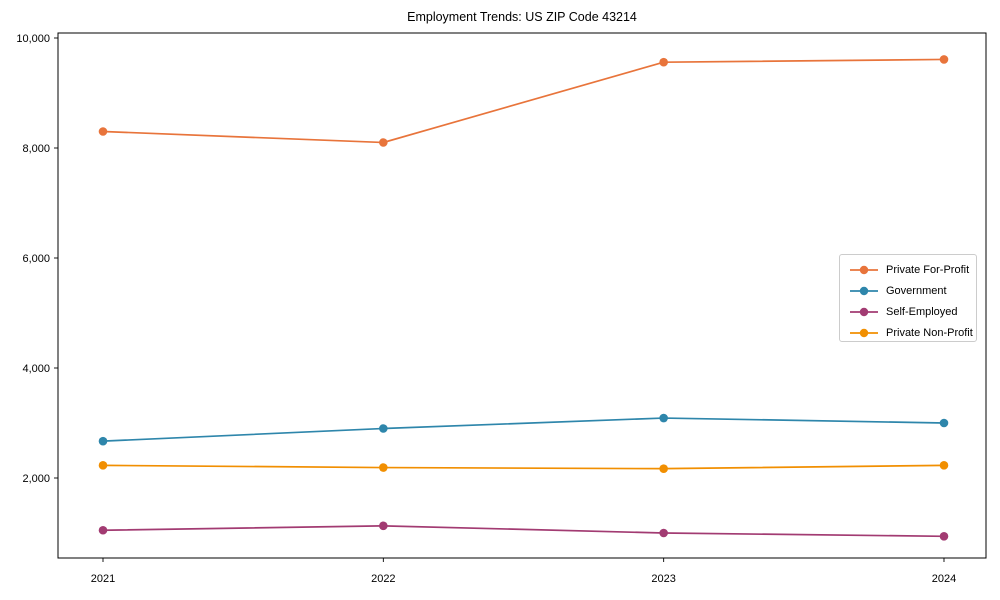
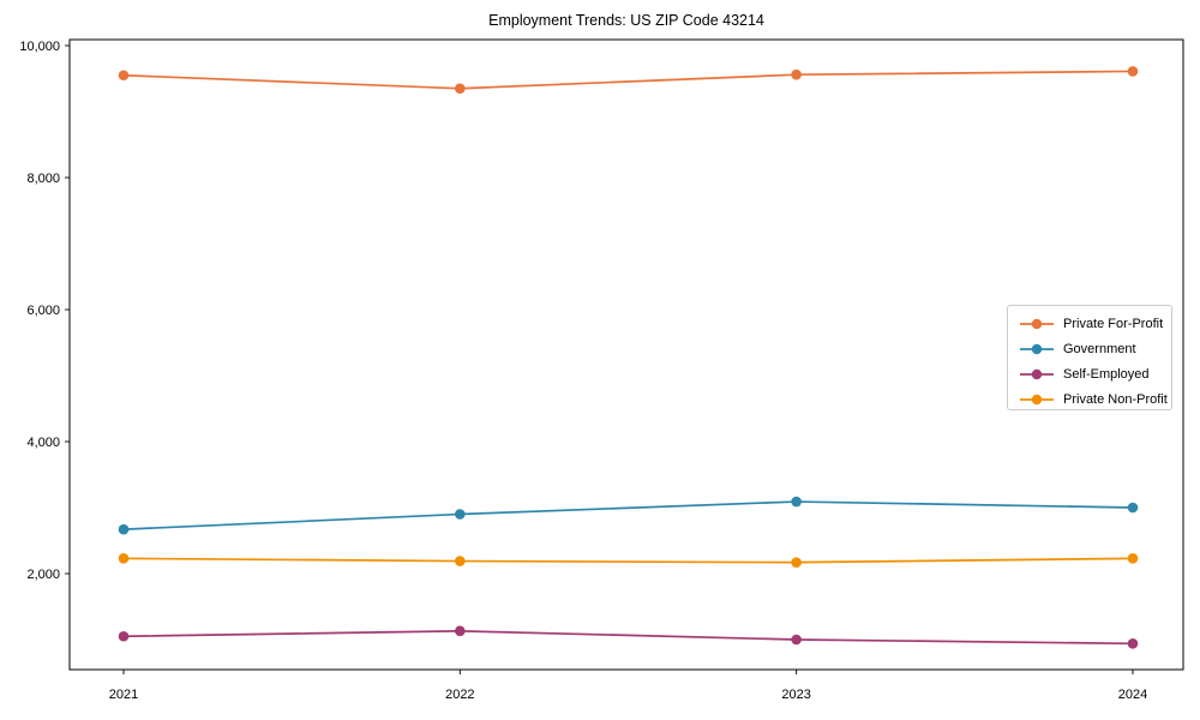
Private For-Profit/2021: 8300 -> 9600
Private For-Profit/2022: 8100 -> 9400
